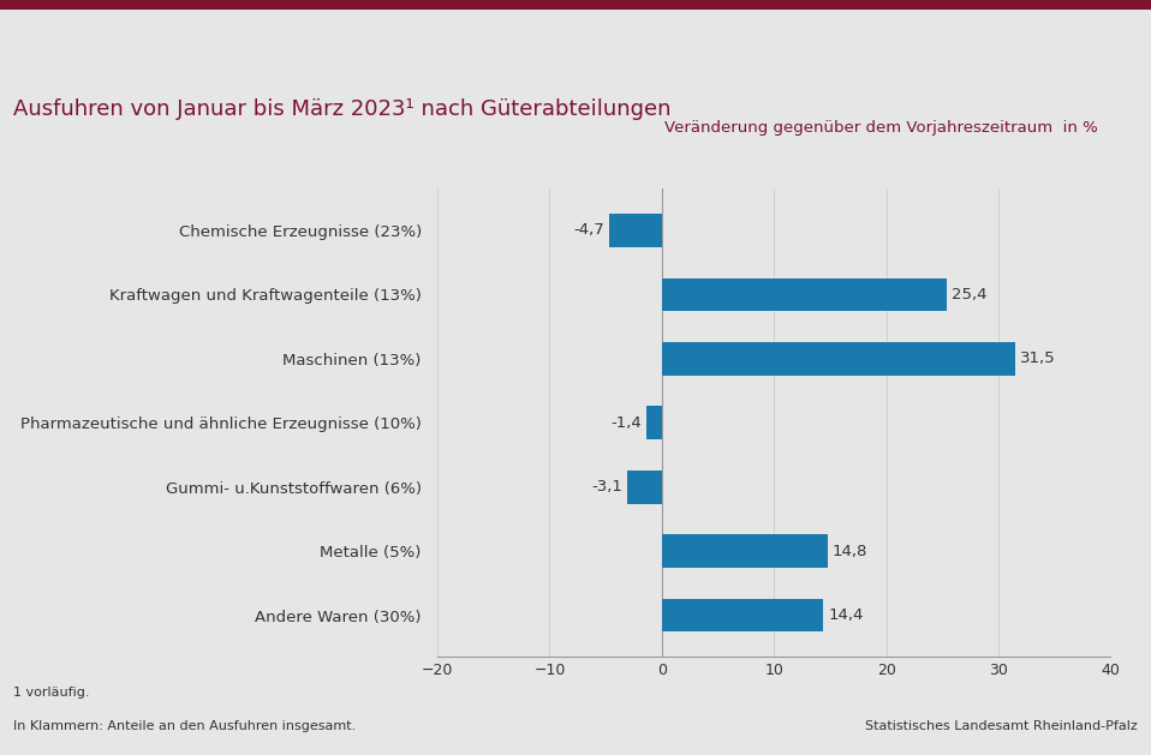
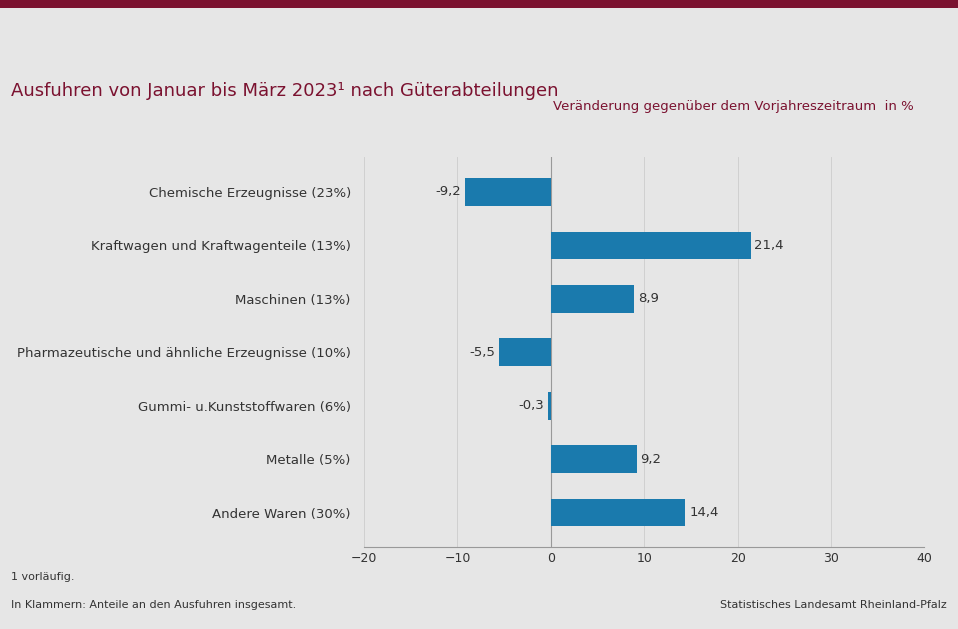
Chemische Erzeugnisse (23%): -4,7 -> -9,2
Kraftwagen und Kraftwagenteile (13%): 25,4 -> 21,4
Maschinen (13%): 31,5 -> 8,9
Pharmazeutische und ähnliche Erzeugnisse (10%): -1,4 -> -5,5
Gummi- u.Kunststoffwaren (6%): -3,1 -> -0,3
Metalle (5%): 14,8 -> 9,2
